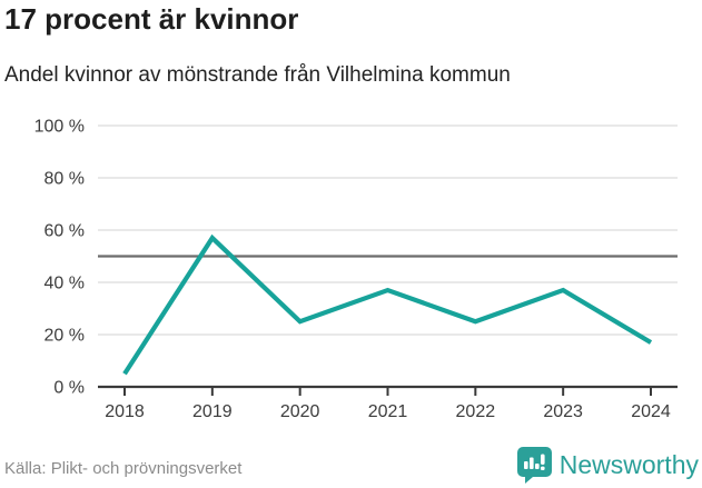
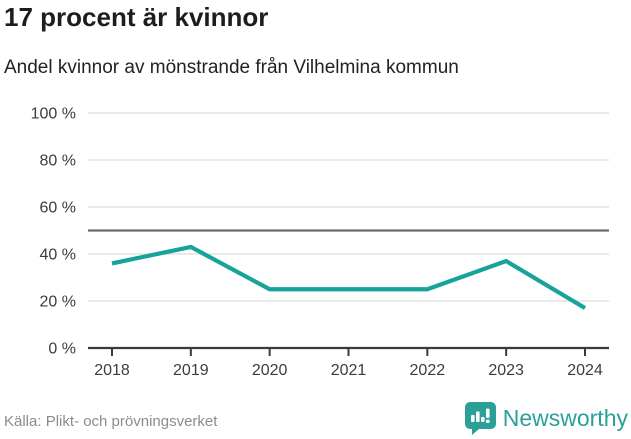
2018: 5% -> 36%
2019: 57% -> 43%
2021: 37% -> 25%
